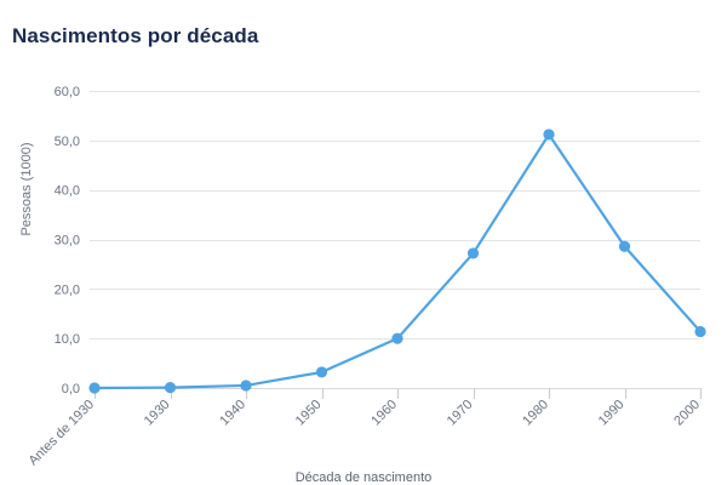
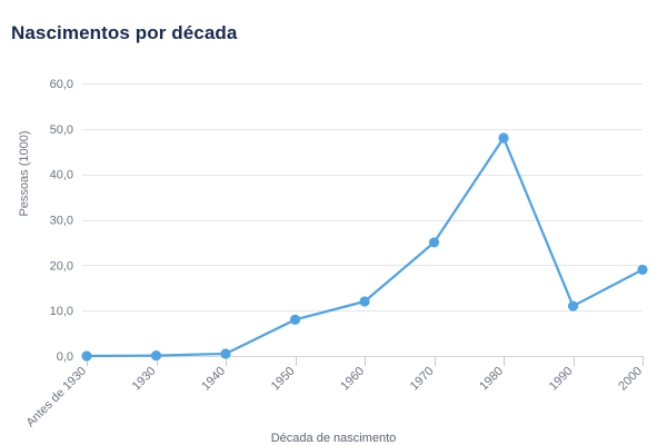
1950: 3 -> 8
1960: 10 -> 12
1970: 27 -> 25
1980: 51 -> 48
1990: 29 -> 11
2000: 11 -> 19
